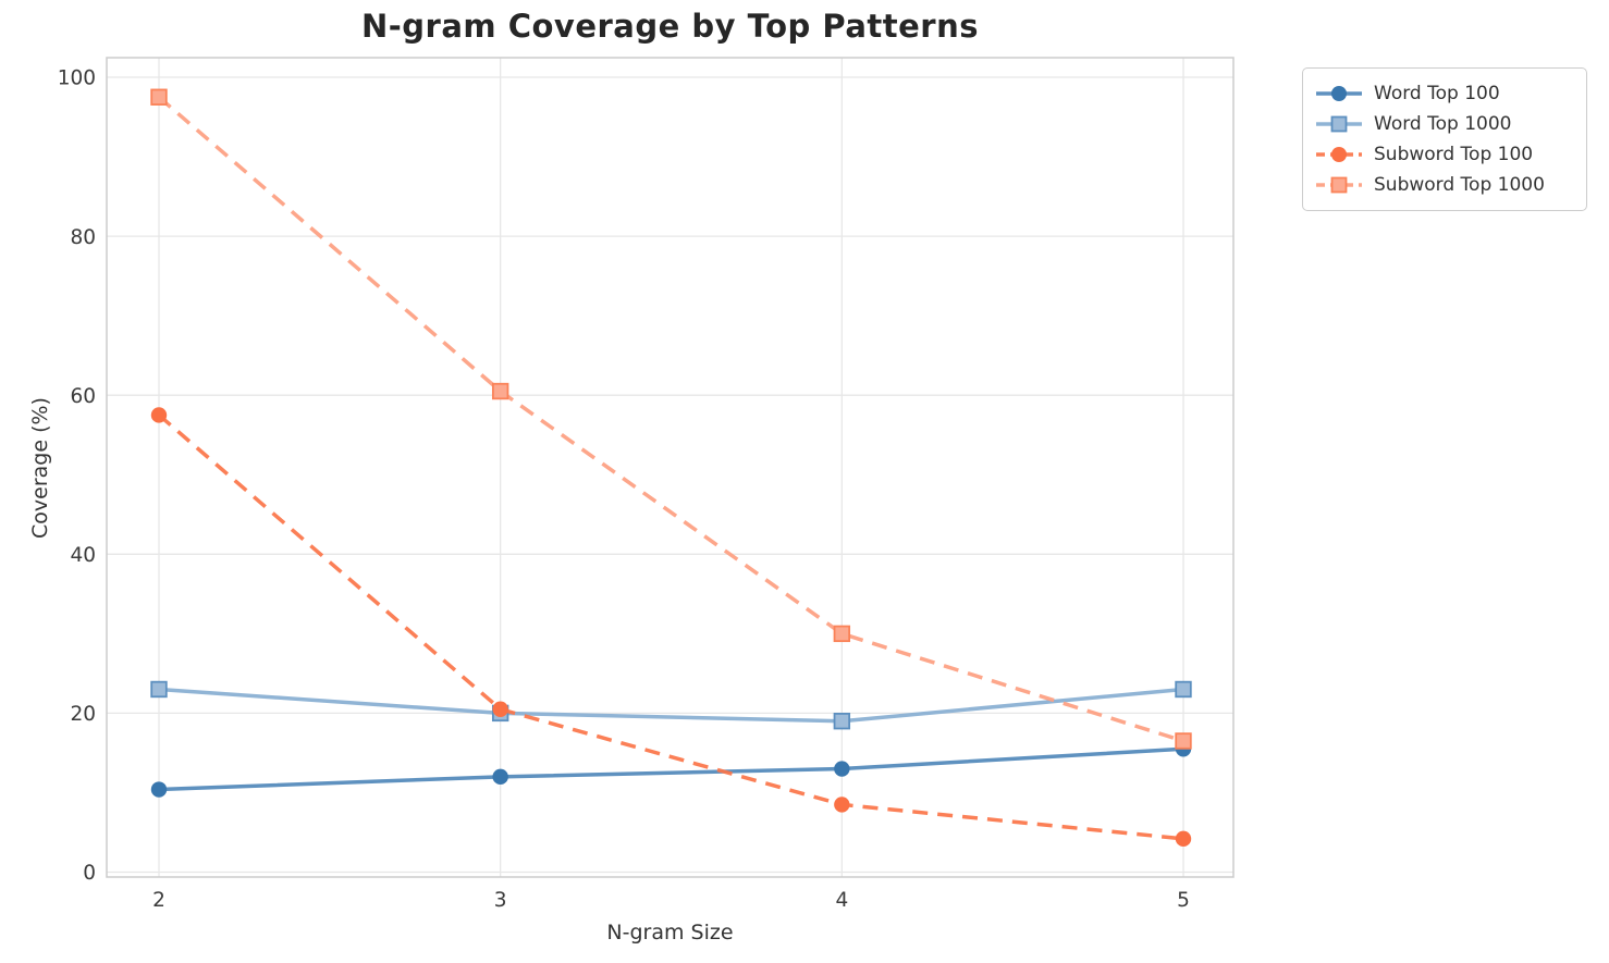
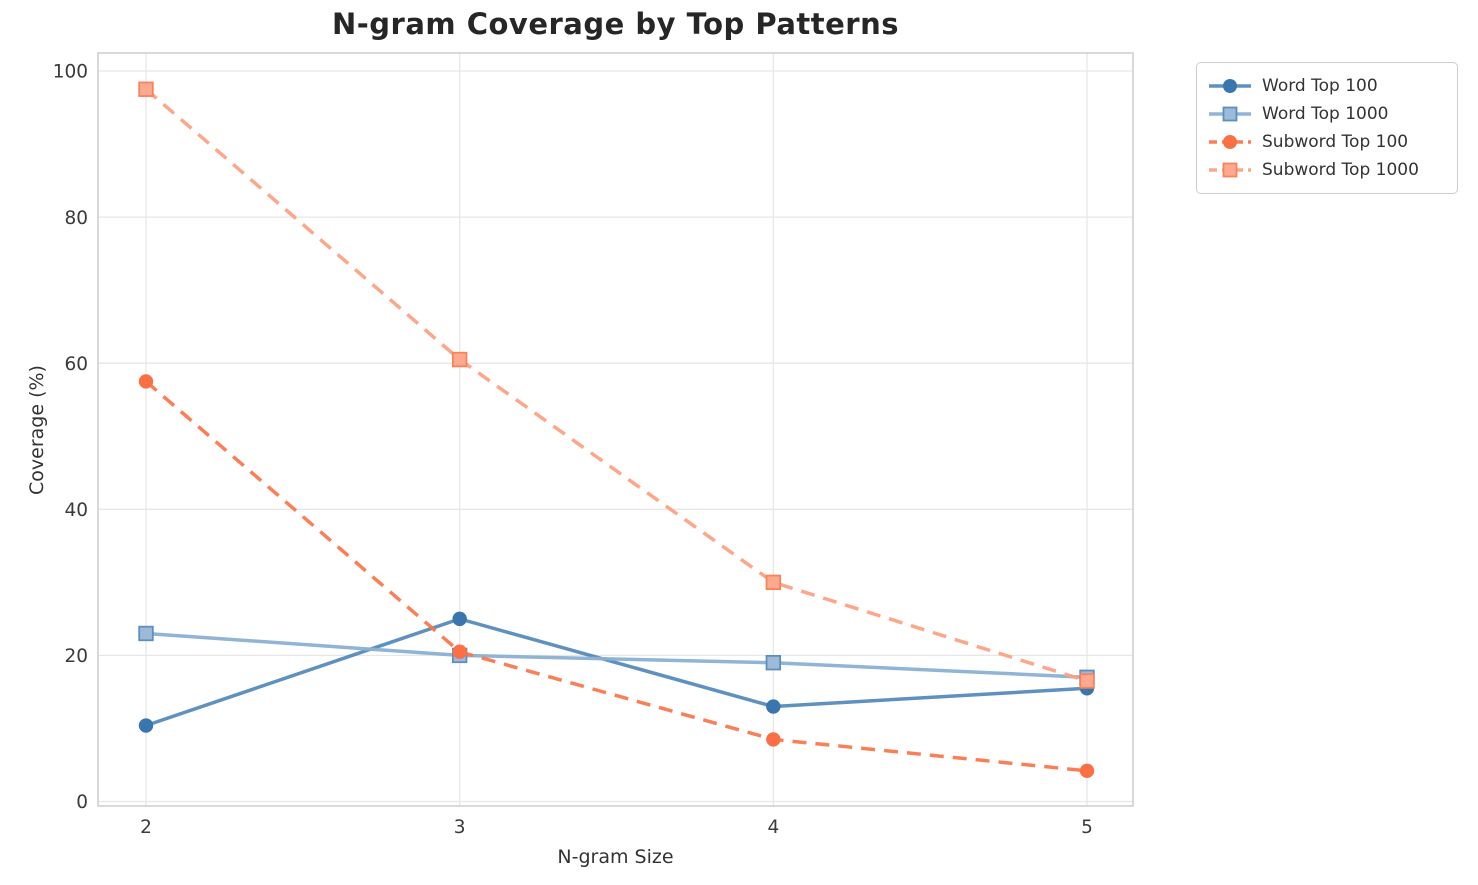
Word Top 100/3: 12 -> 25
Word Top 1000/5: 23 -> 17
